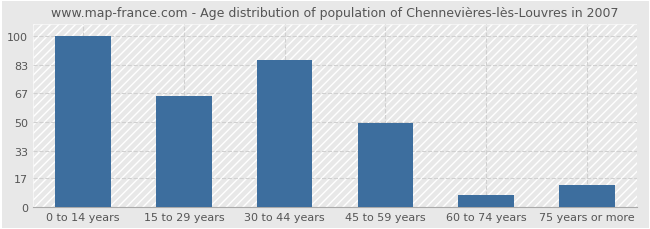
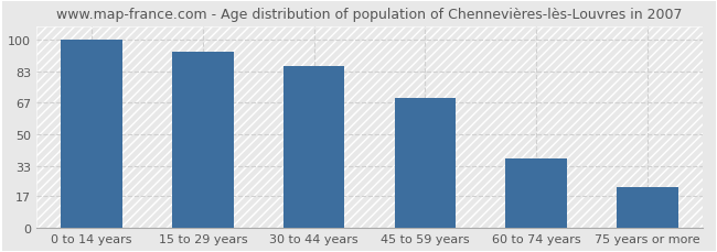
15 to 29 years: 65 -> 94
45 to 59 years: 49 -> 69
60 to 74 years: 7 -> 37
75 years or more: 13 -> 22
